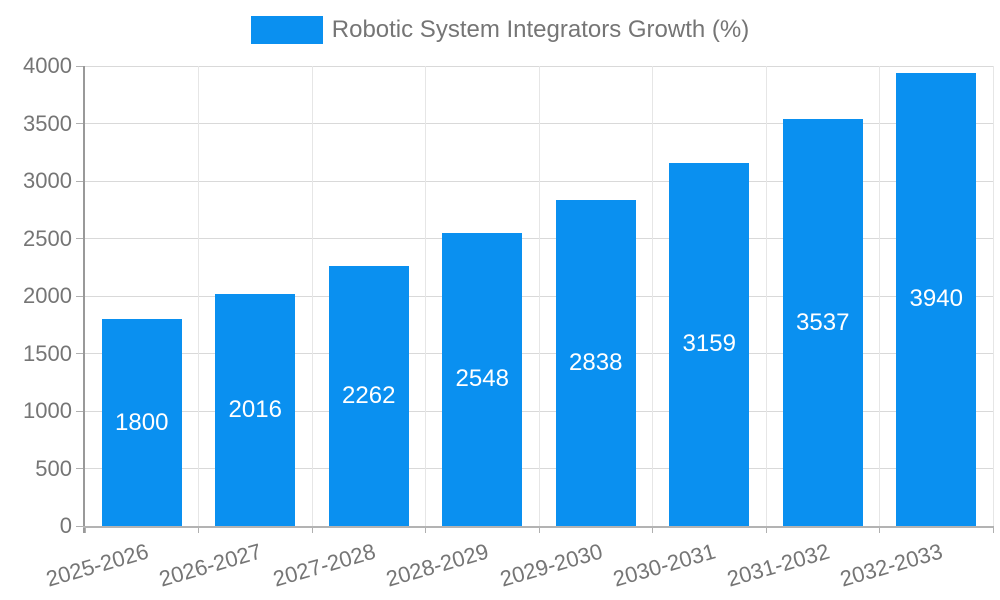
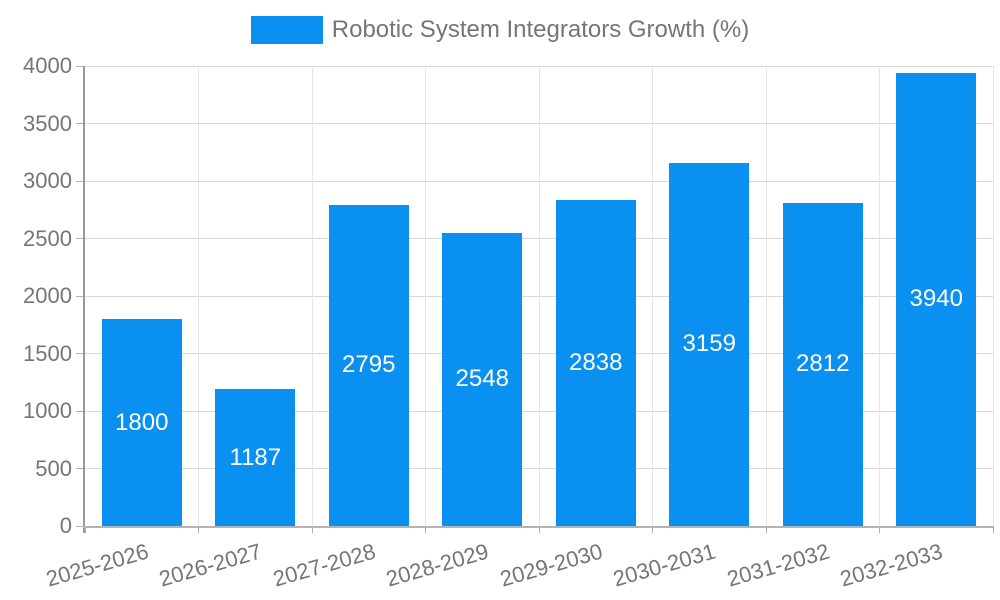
2026-2027: 2016 -> 1187
2027-2028: 2262 -> 2795
2031-2032: 3537 -> 2812
